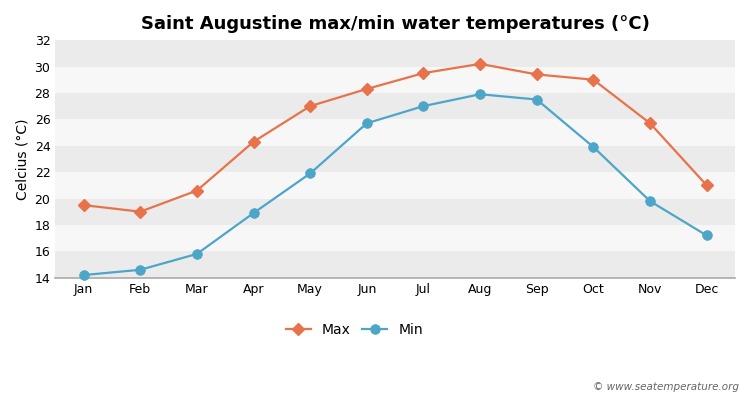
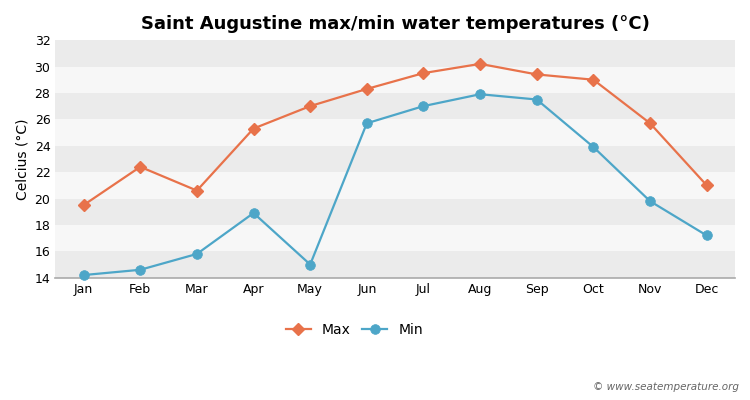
Max/Feb: 19.0 -> 22.4
Max/Apr: 24.3 -> 25.3
Min/May: 21.9 -> 15.0
